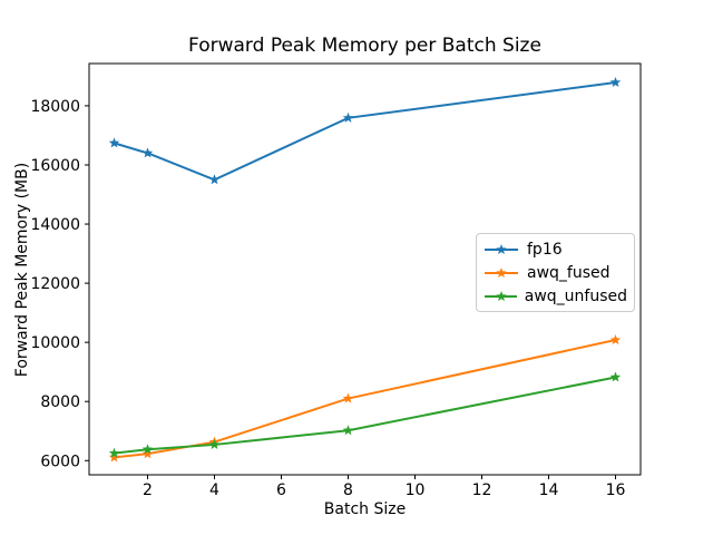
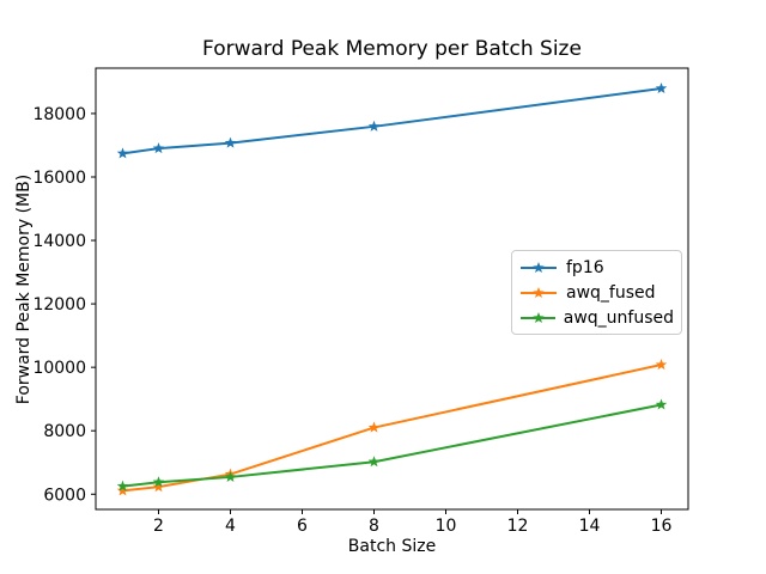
fp16/2: 16400 -> 16900
fp16/4: 15500 -> 17100
